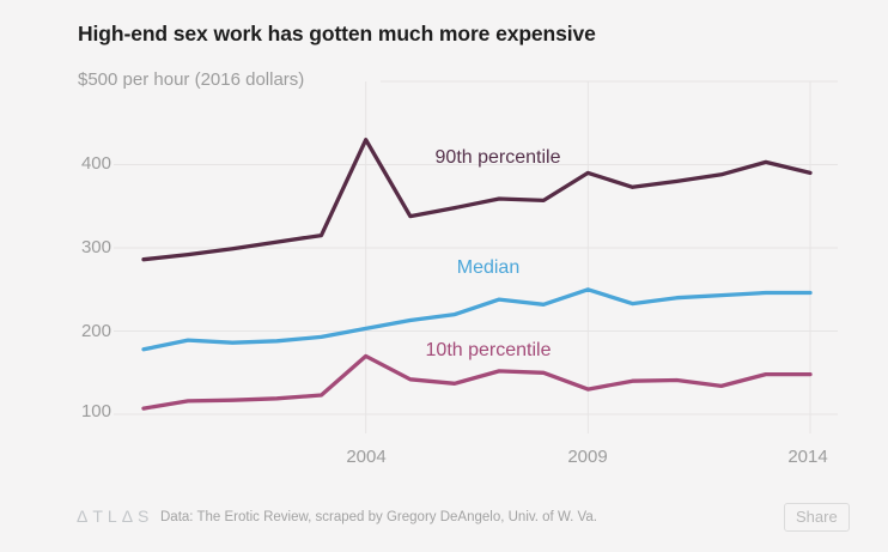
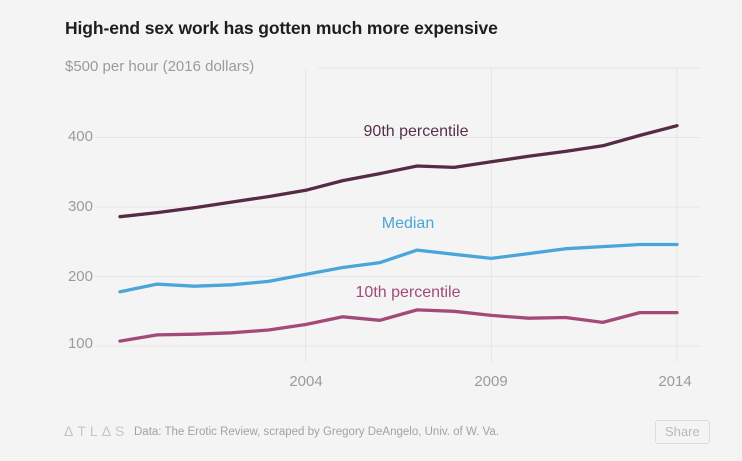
90th percentile/2004: 430 -> 320
10th percentile/2004: 170 -> 130
90th percentile/2009: 390 -> 360
Median/2009: 250 -> 230
10th percentile/2009: 130 -> 140
90th percentile/2014: 390 -> 420
